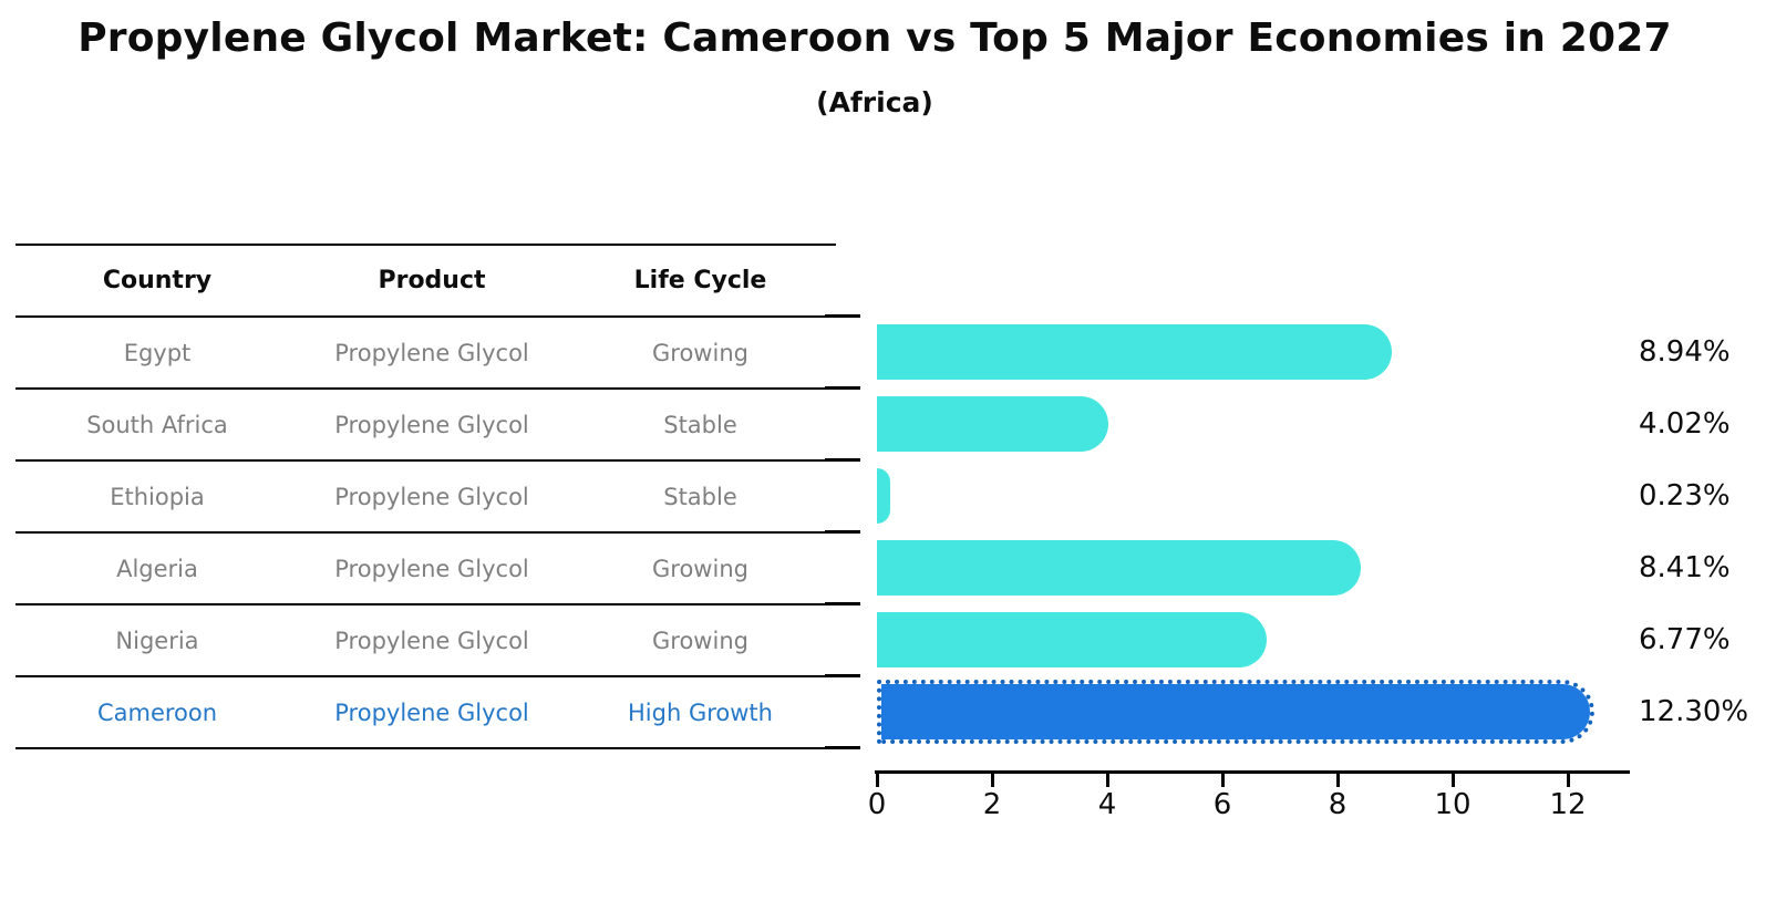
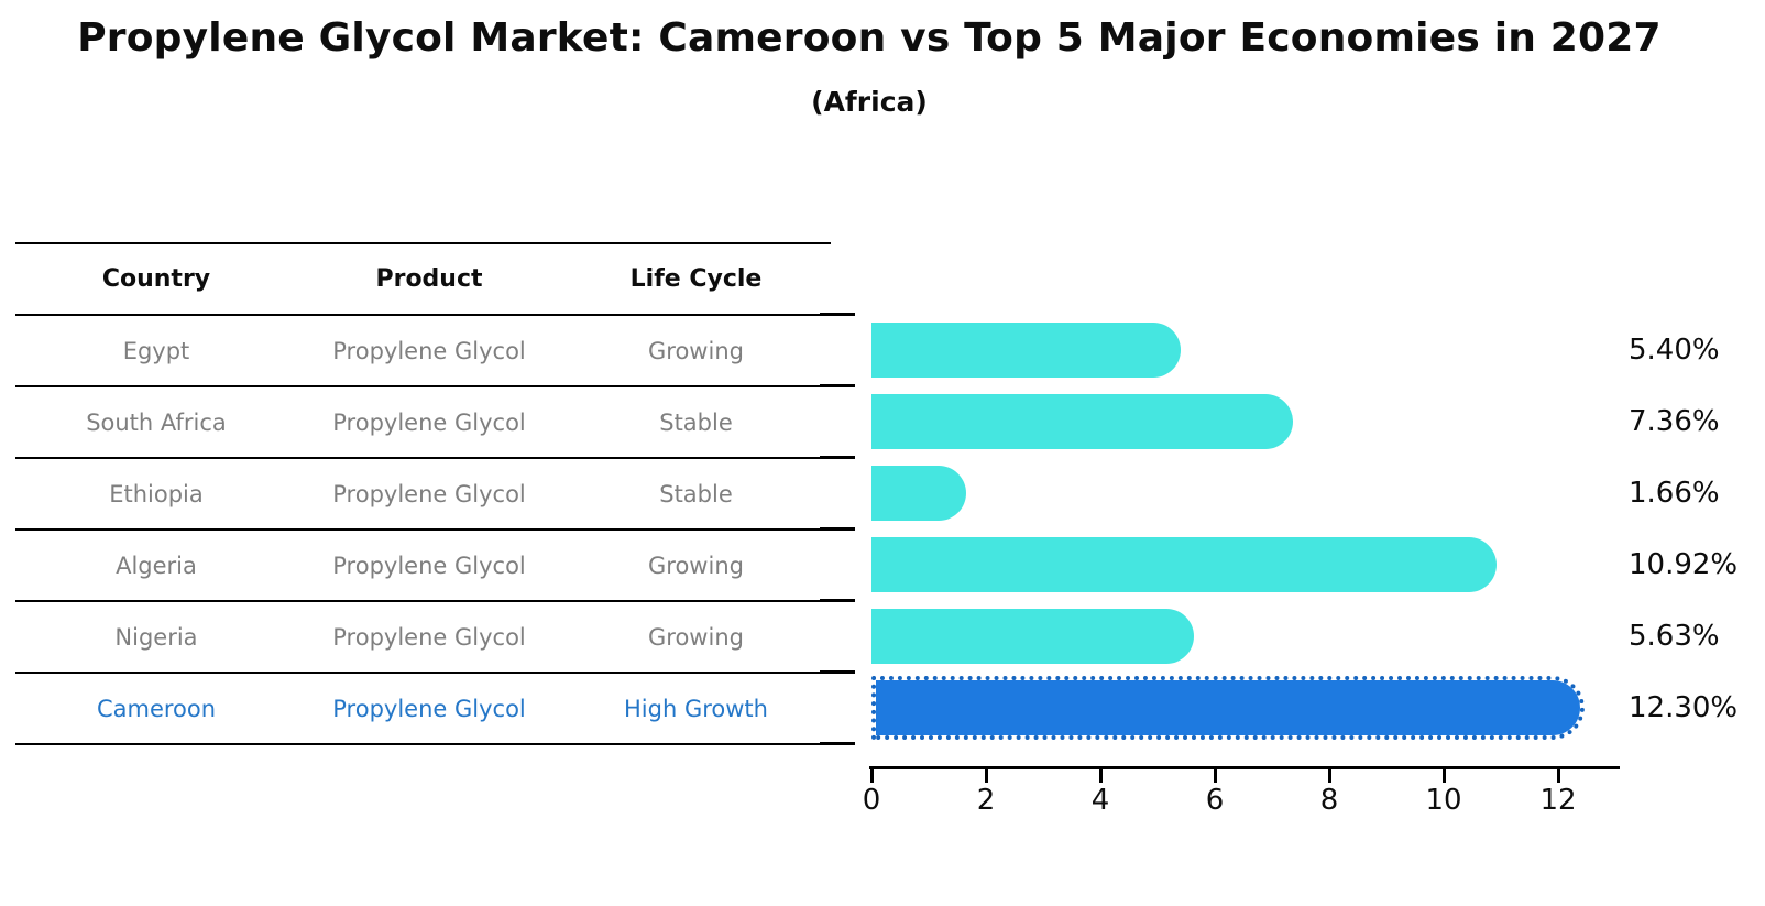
Egypt: 8.94% -> 5.40%
South Africa: 4.02% -> 7.36%
Ethiopia: 0.23% -> 1.66%
Algeria: 8.41% -> 10.92%
Nigeria: 6.77% -> 5.63%
